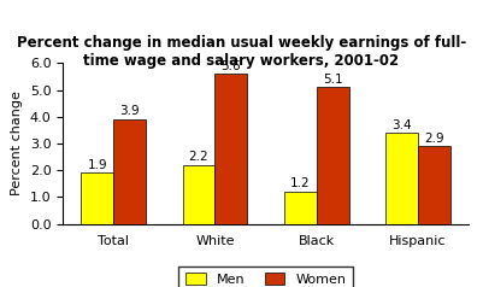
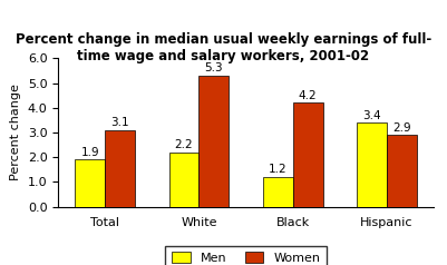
Women/Total: 3.9 -> 3.1
Women/White: 5.6 -> 5.3
Women/Black: 5.1 -> 4.2
